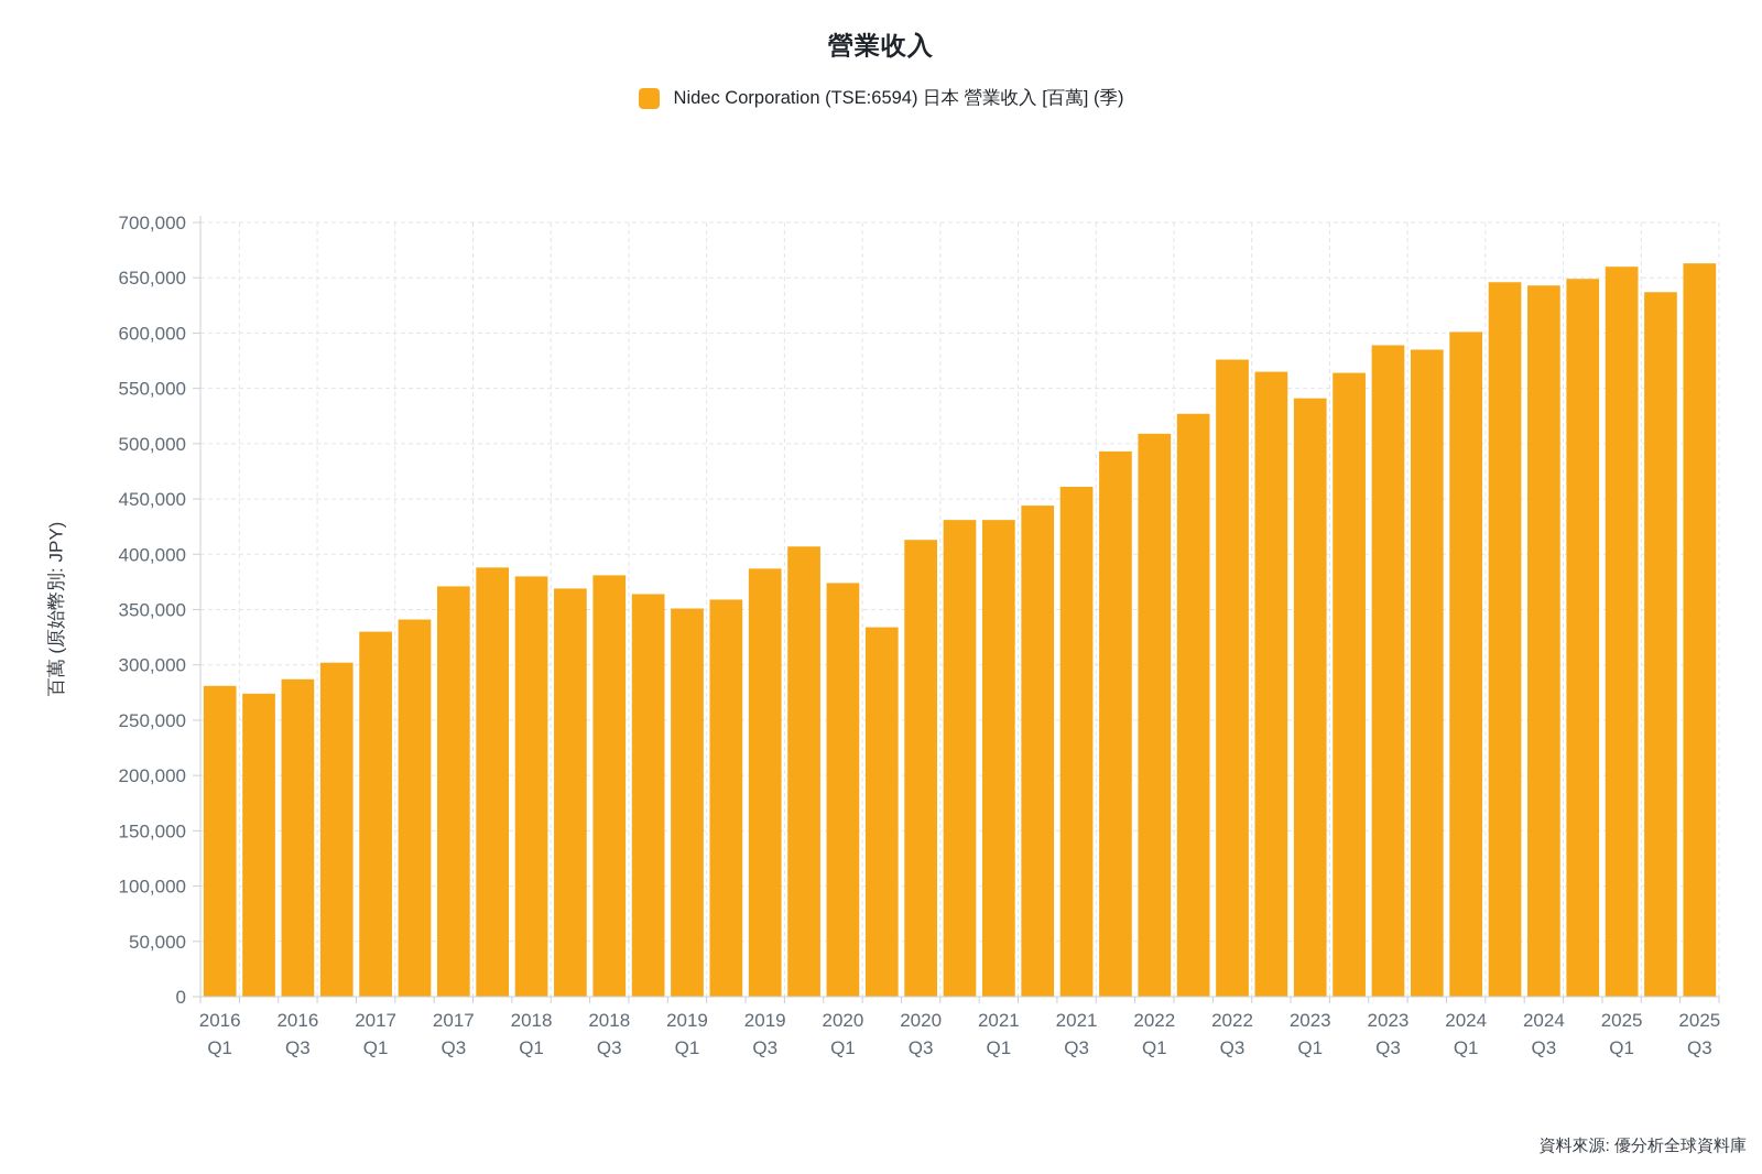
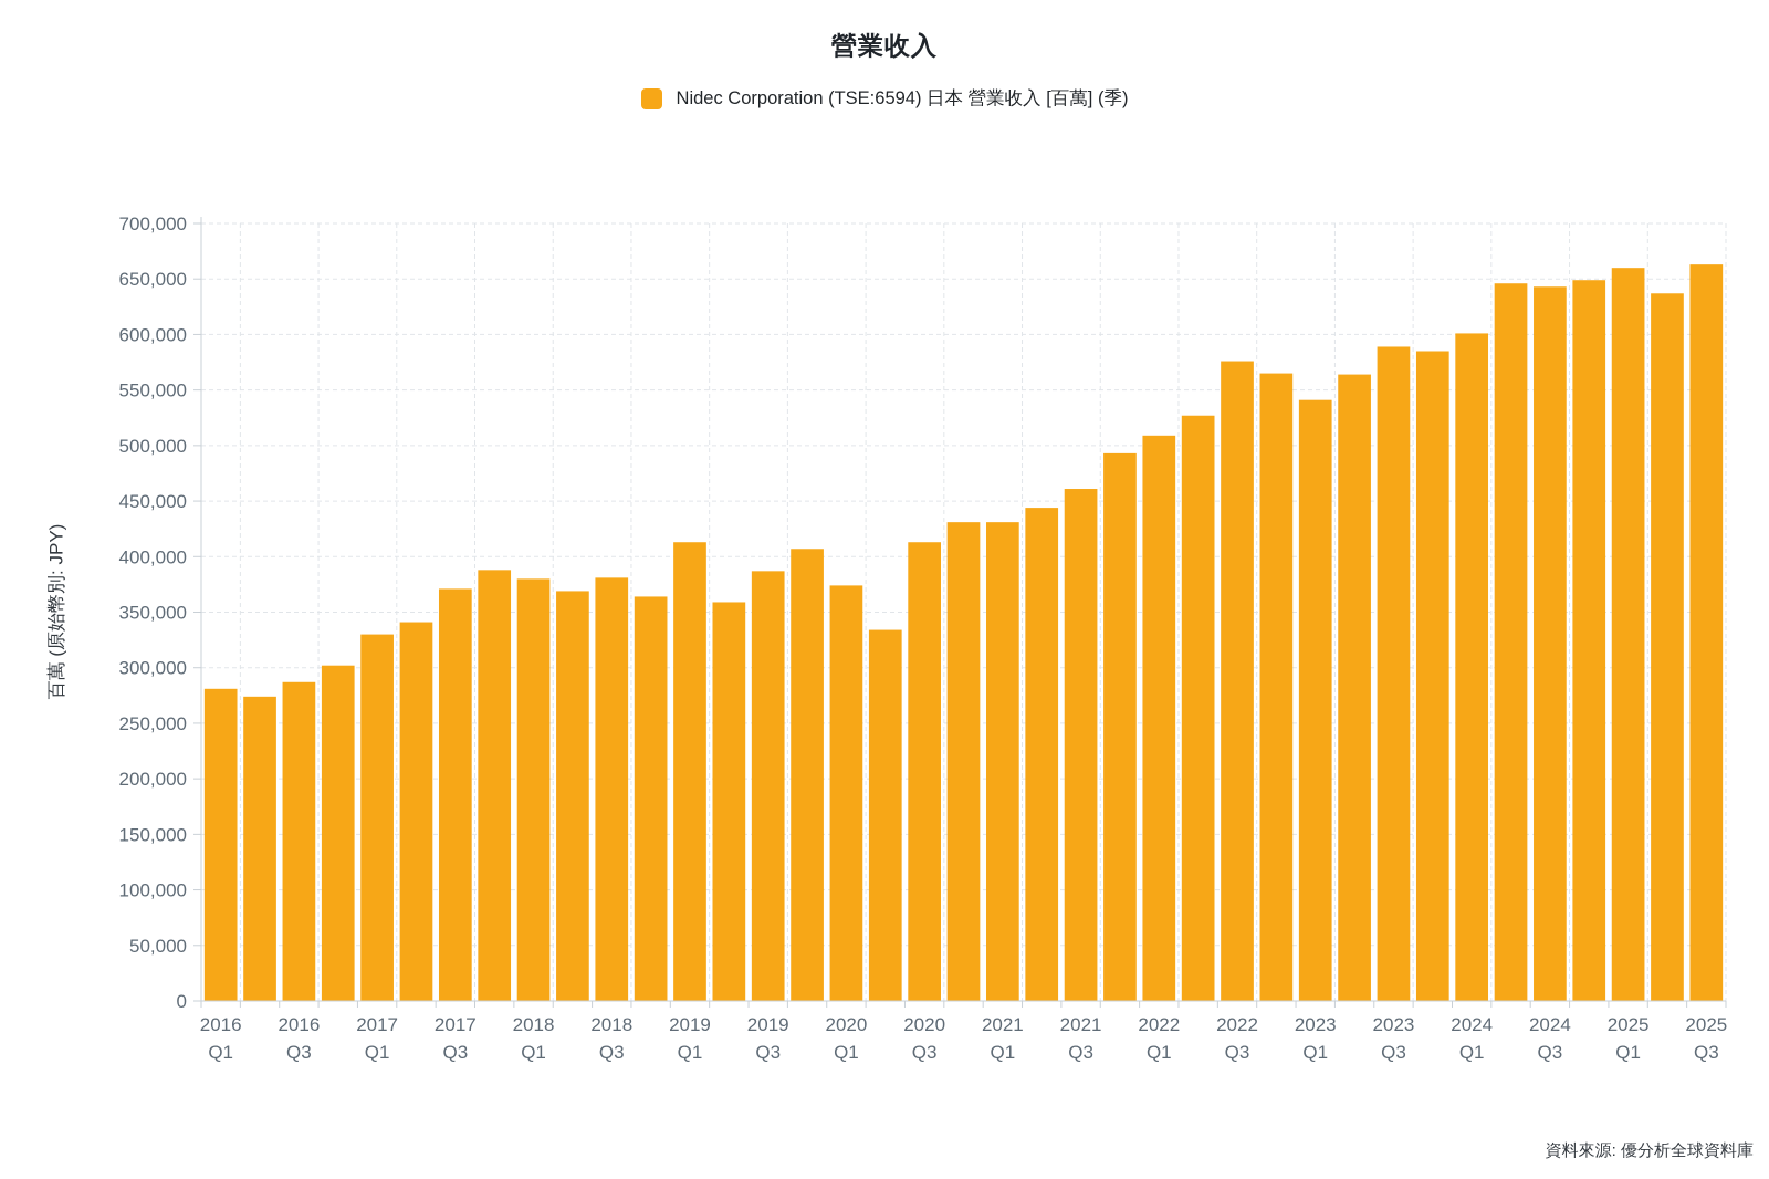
2019 Q1: 351000 -> 413000
